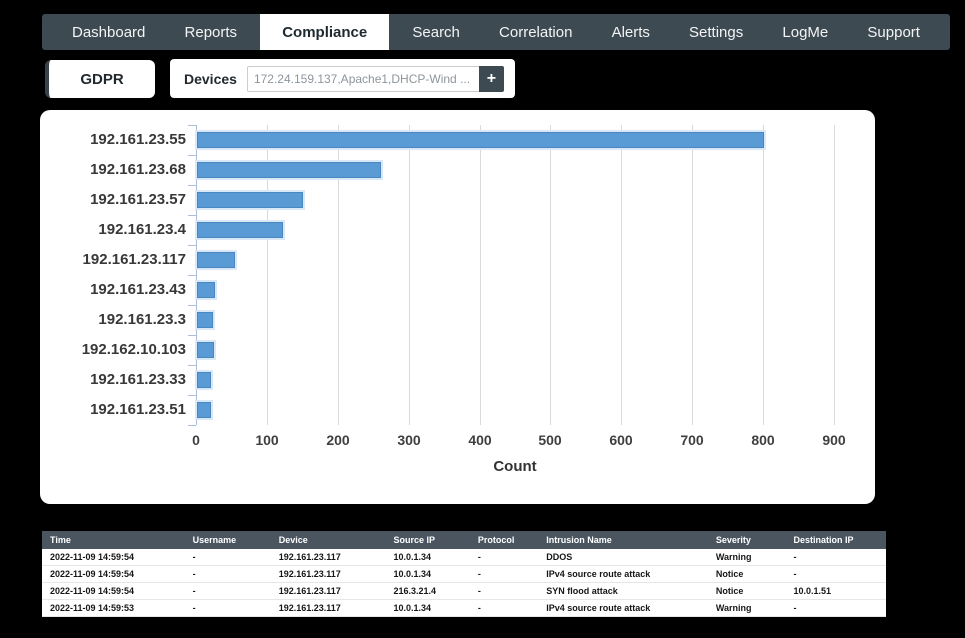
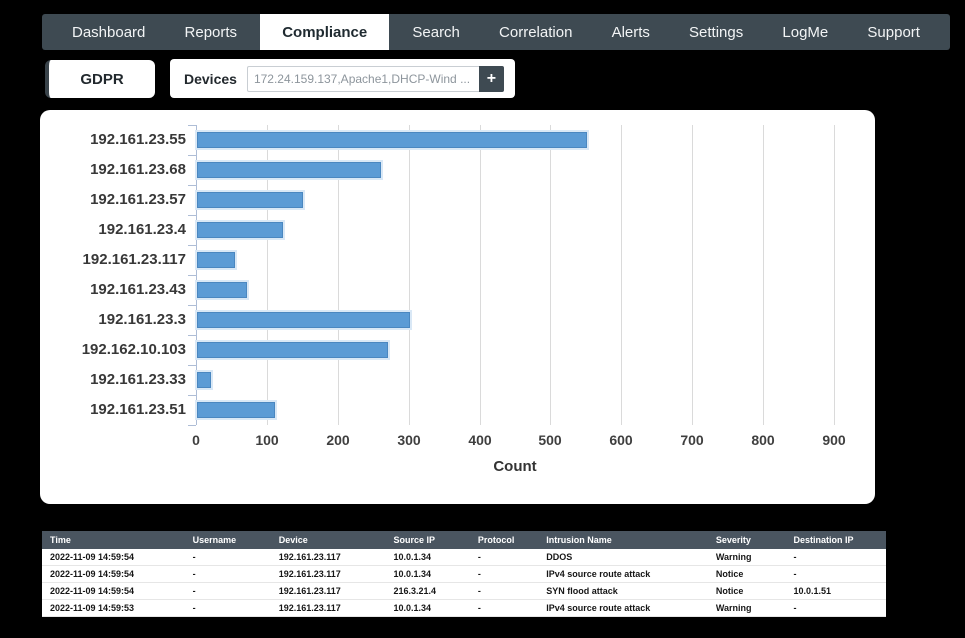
192.161.23.55: 800 -> 550
192.161.23.43: 30 -> 70
192.161.23.3: 20 -> 300
192.162.10.103: 20 -> 270
192.161.23.51: 20 -> 110
